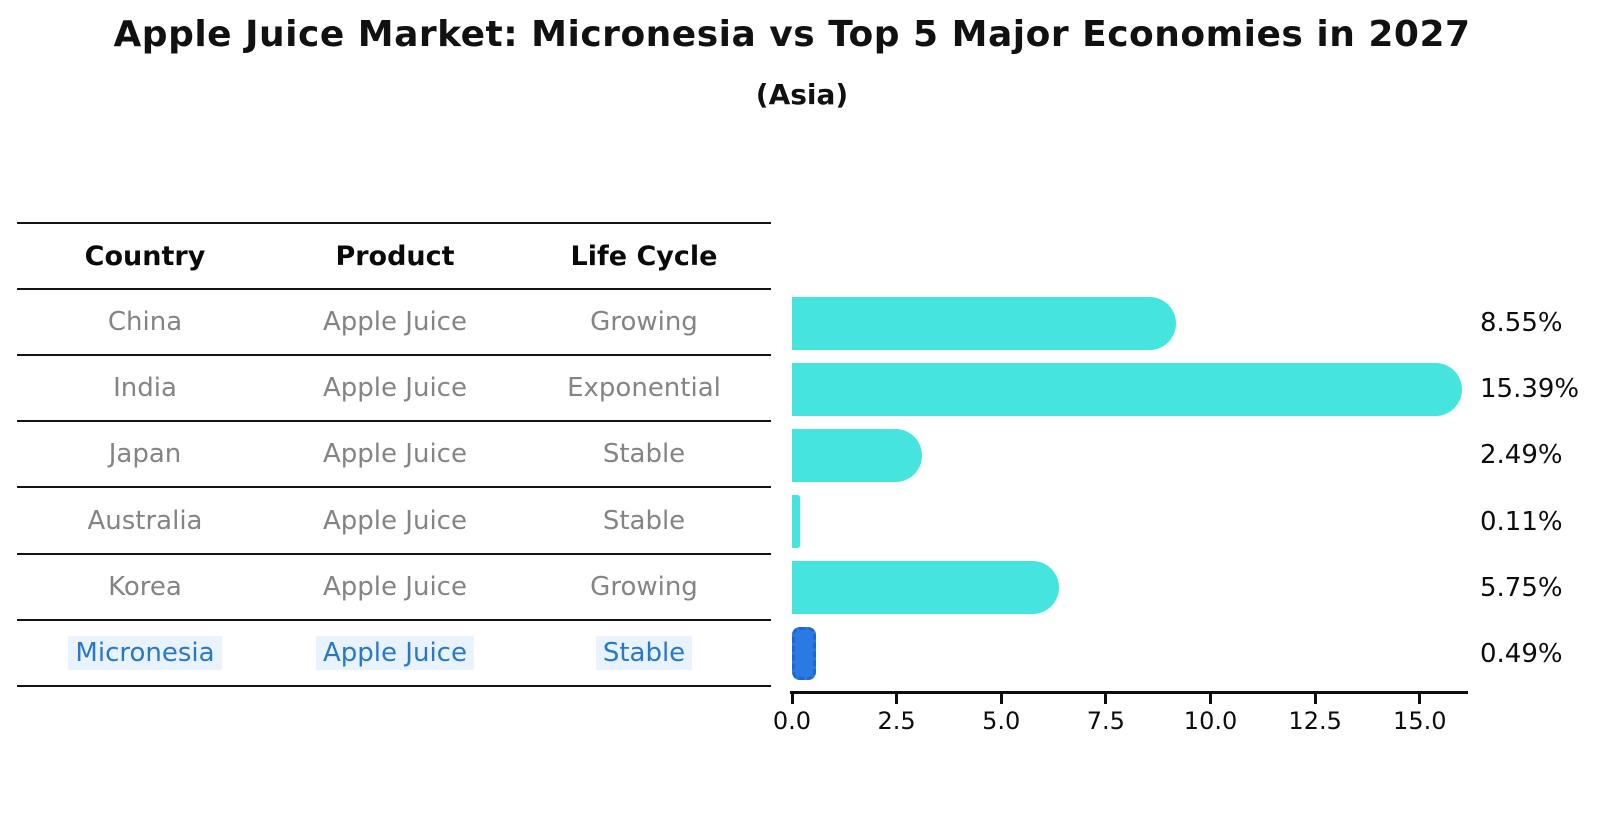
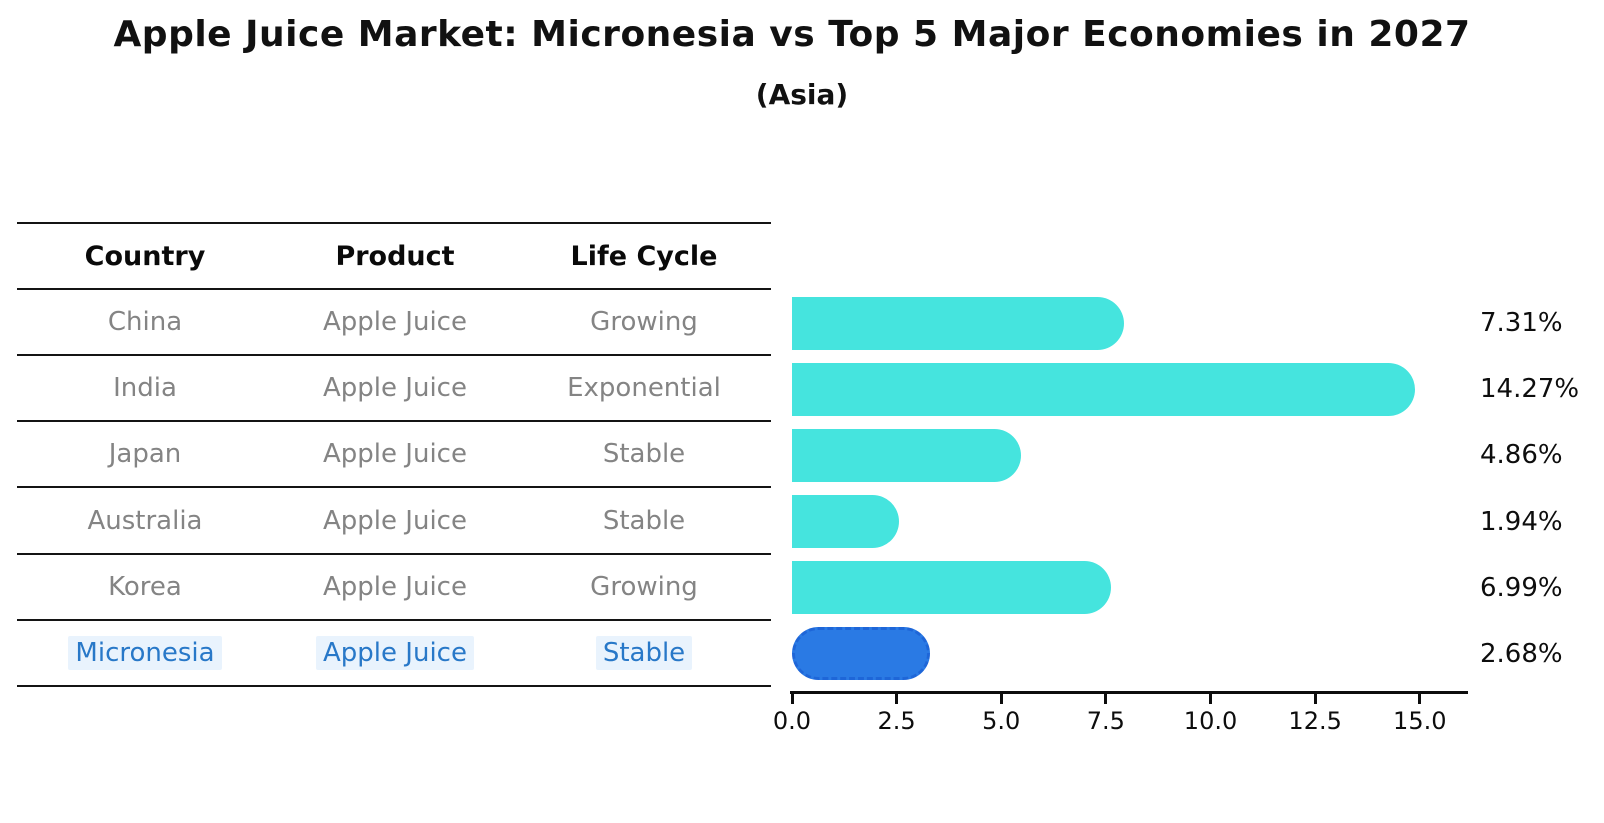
China: 8.55% -> 7.31%
India: 15.39% -> 14.27%
Japan: 2.49% -> 4.86%
Australia: 0.11% -> 1.94%
Korea: 5.75% -> 6.99%
Micronesia: 0.49% -> 2.68%
